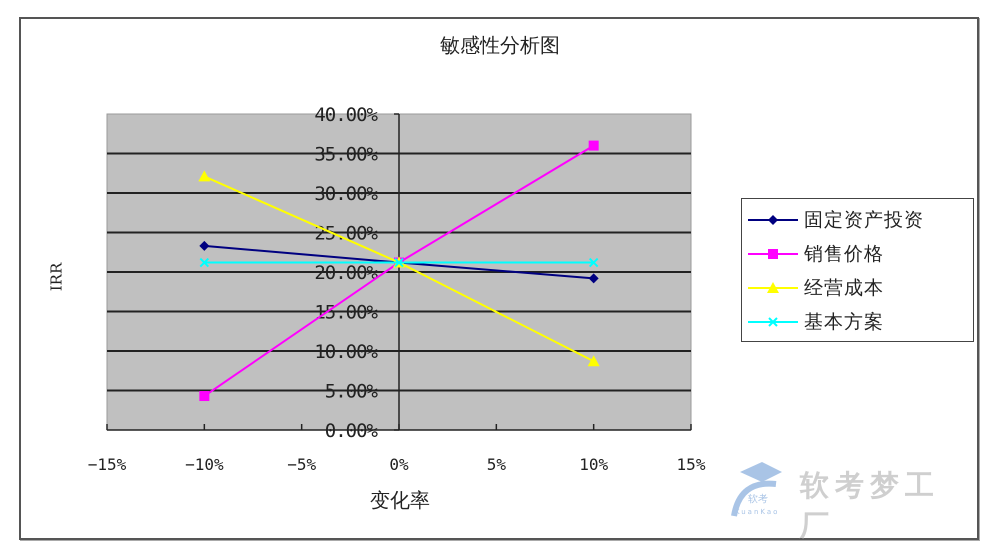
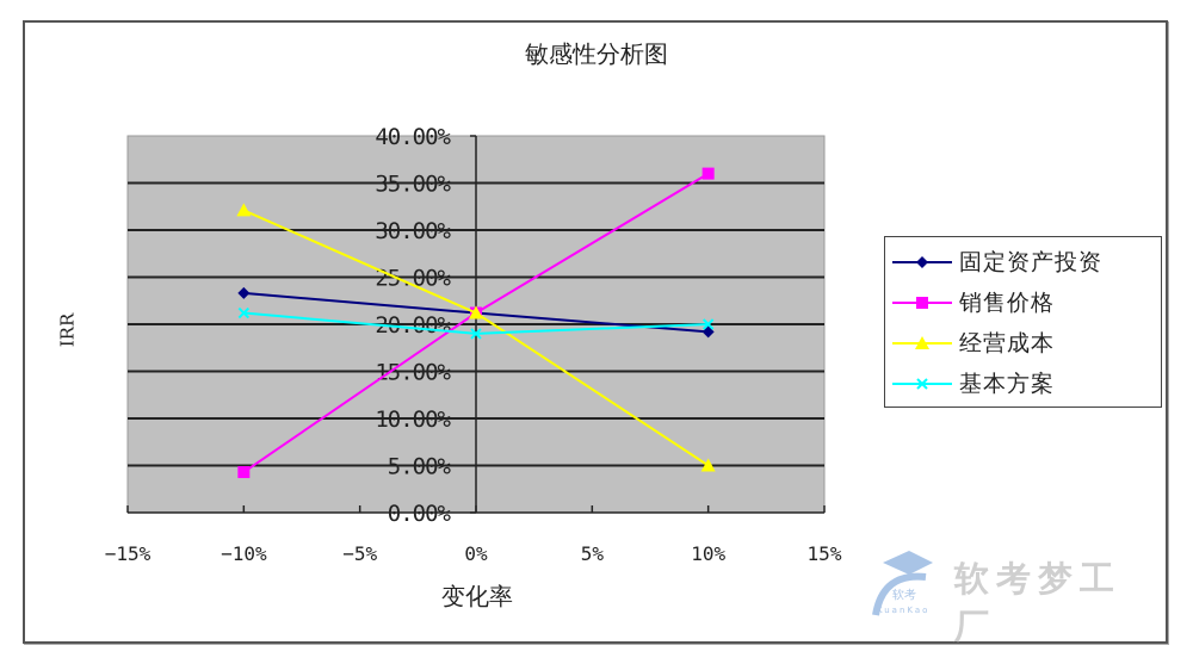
基本方案/0%: 21% -> 19%
经营成本/10%: 9% -> 5%
基本方案/10%: 21% -> 20%
